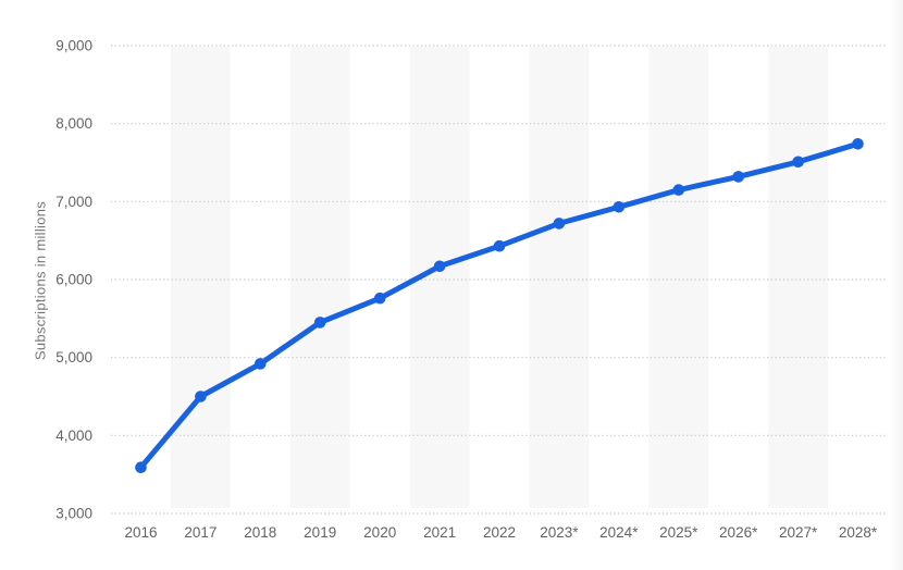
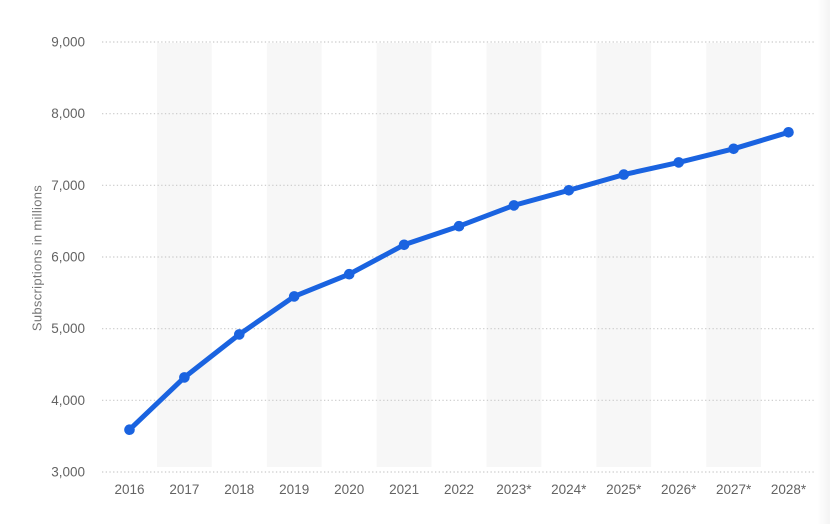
2017: 4500 -> 4300
